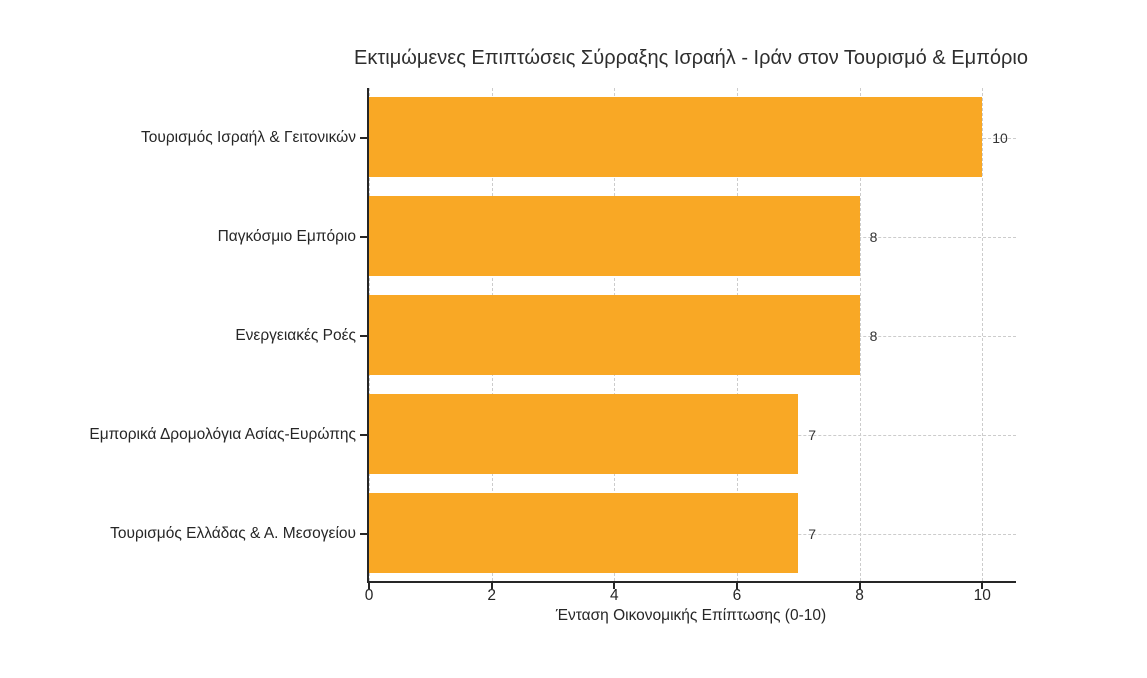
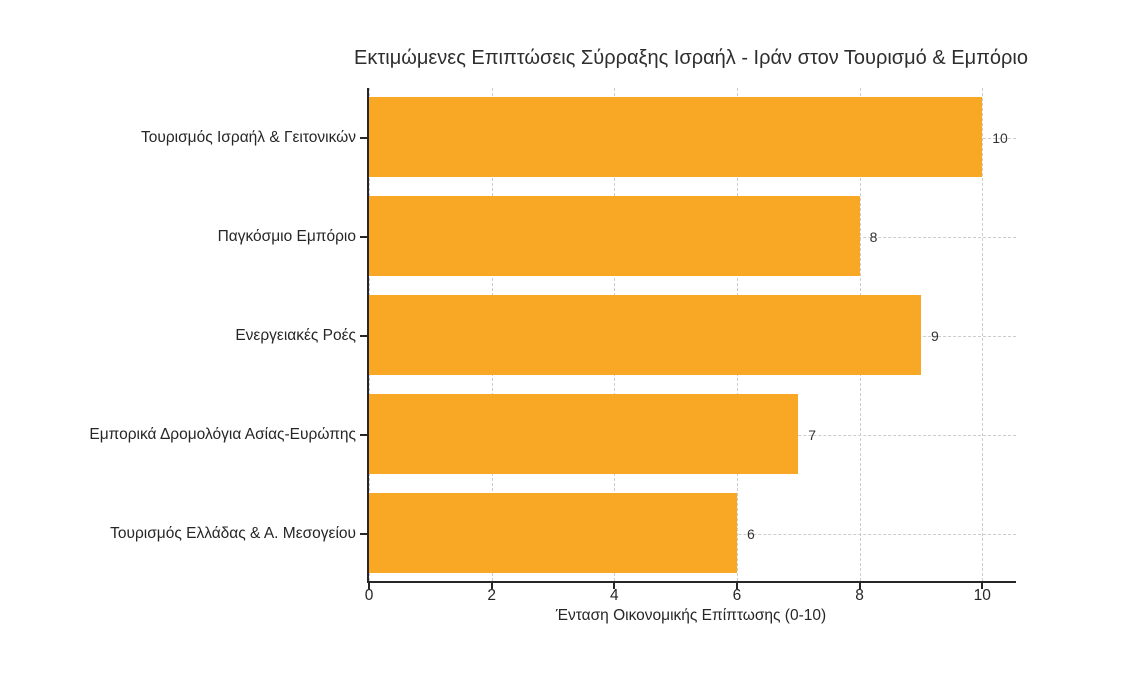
Ενεργειακές Ροές: 8 -> 9
Τουρισμός Ελλάδας & Α. Μεσογείου: 7 -> 6
